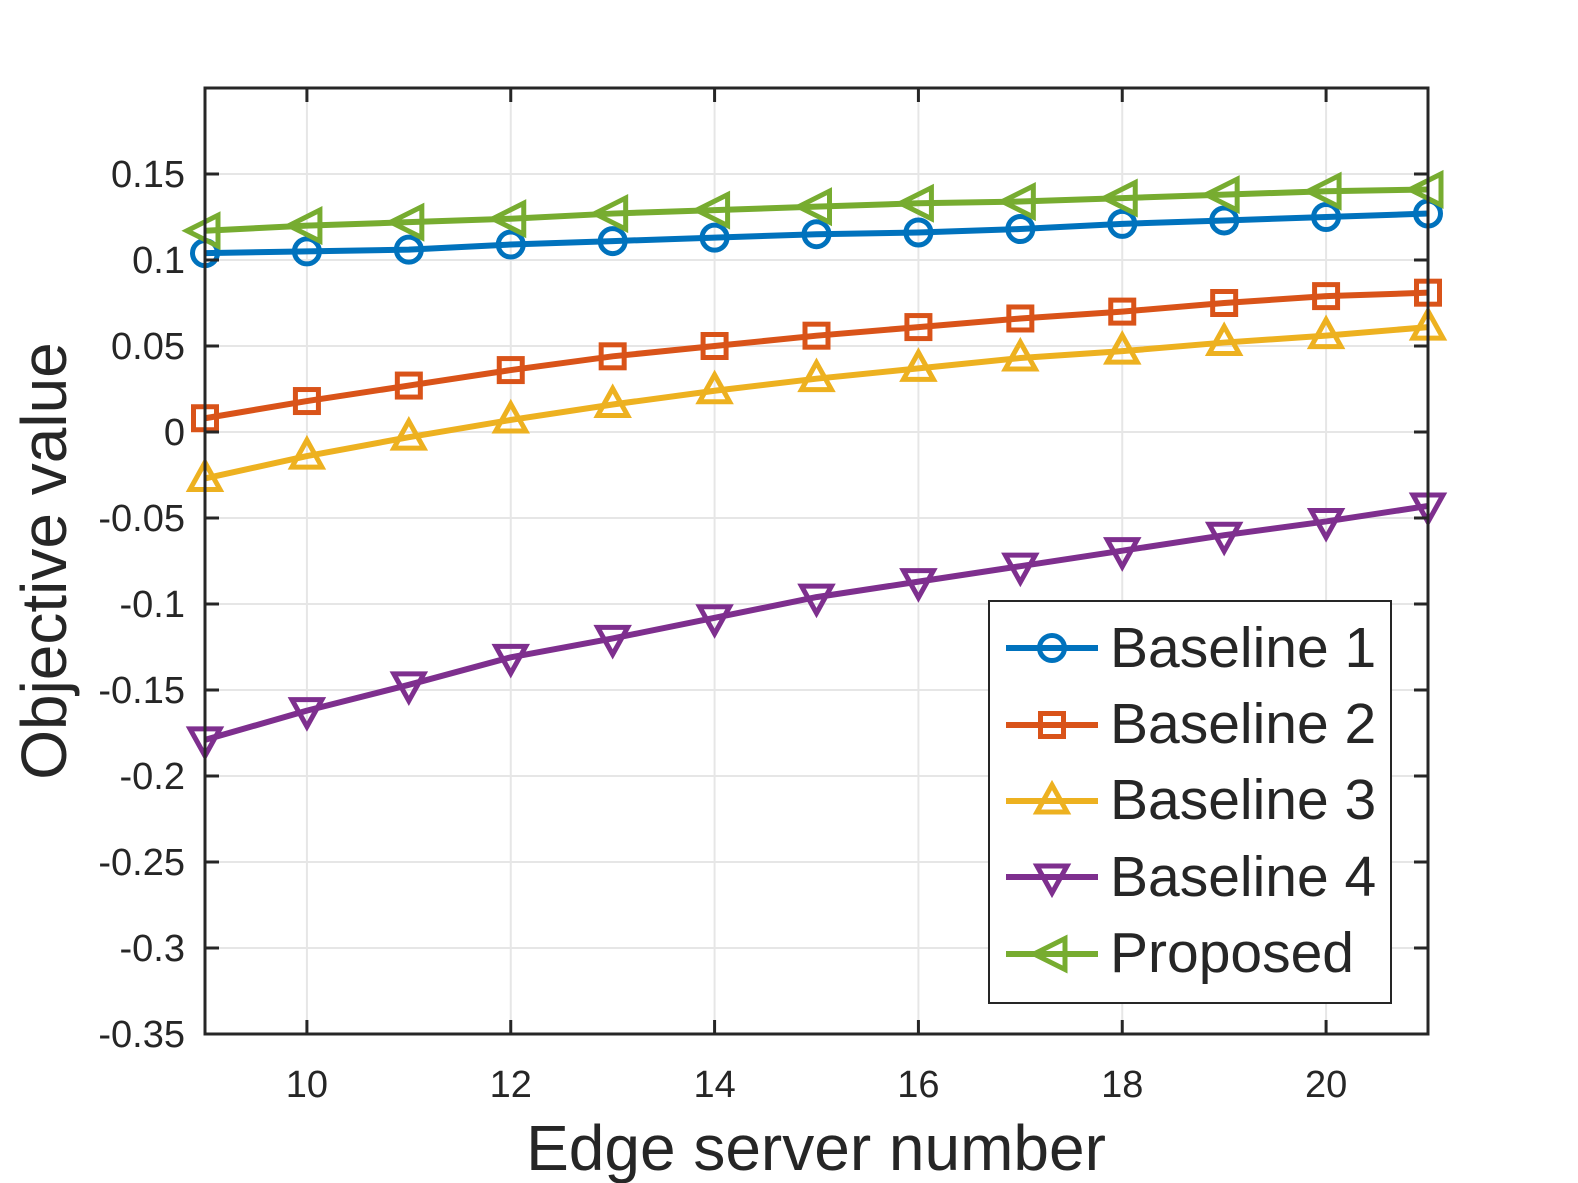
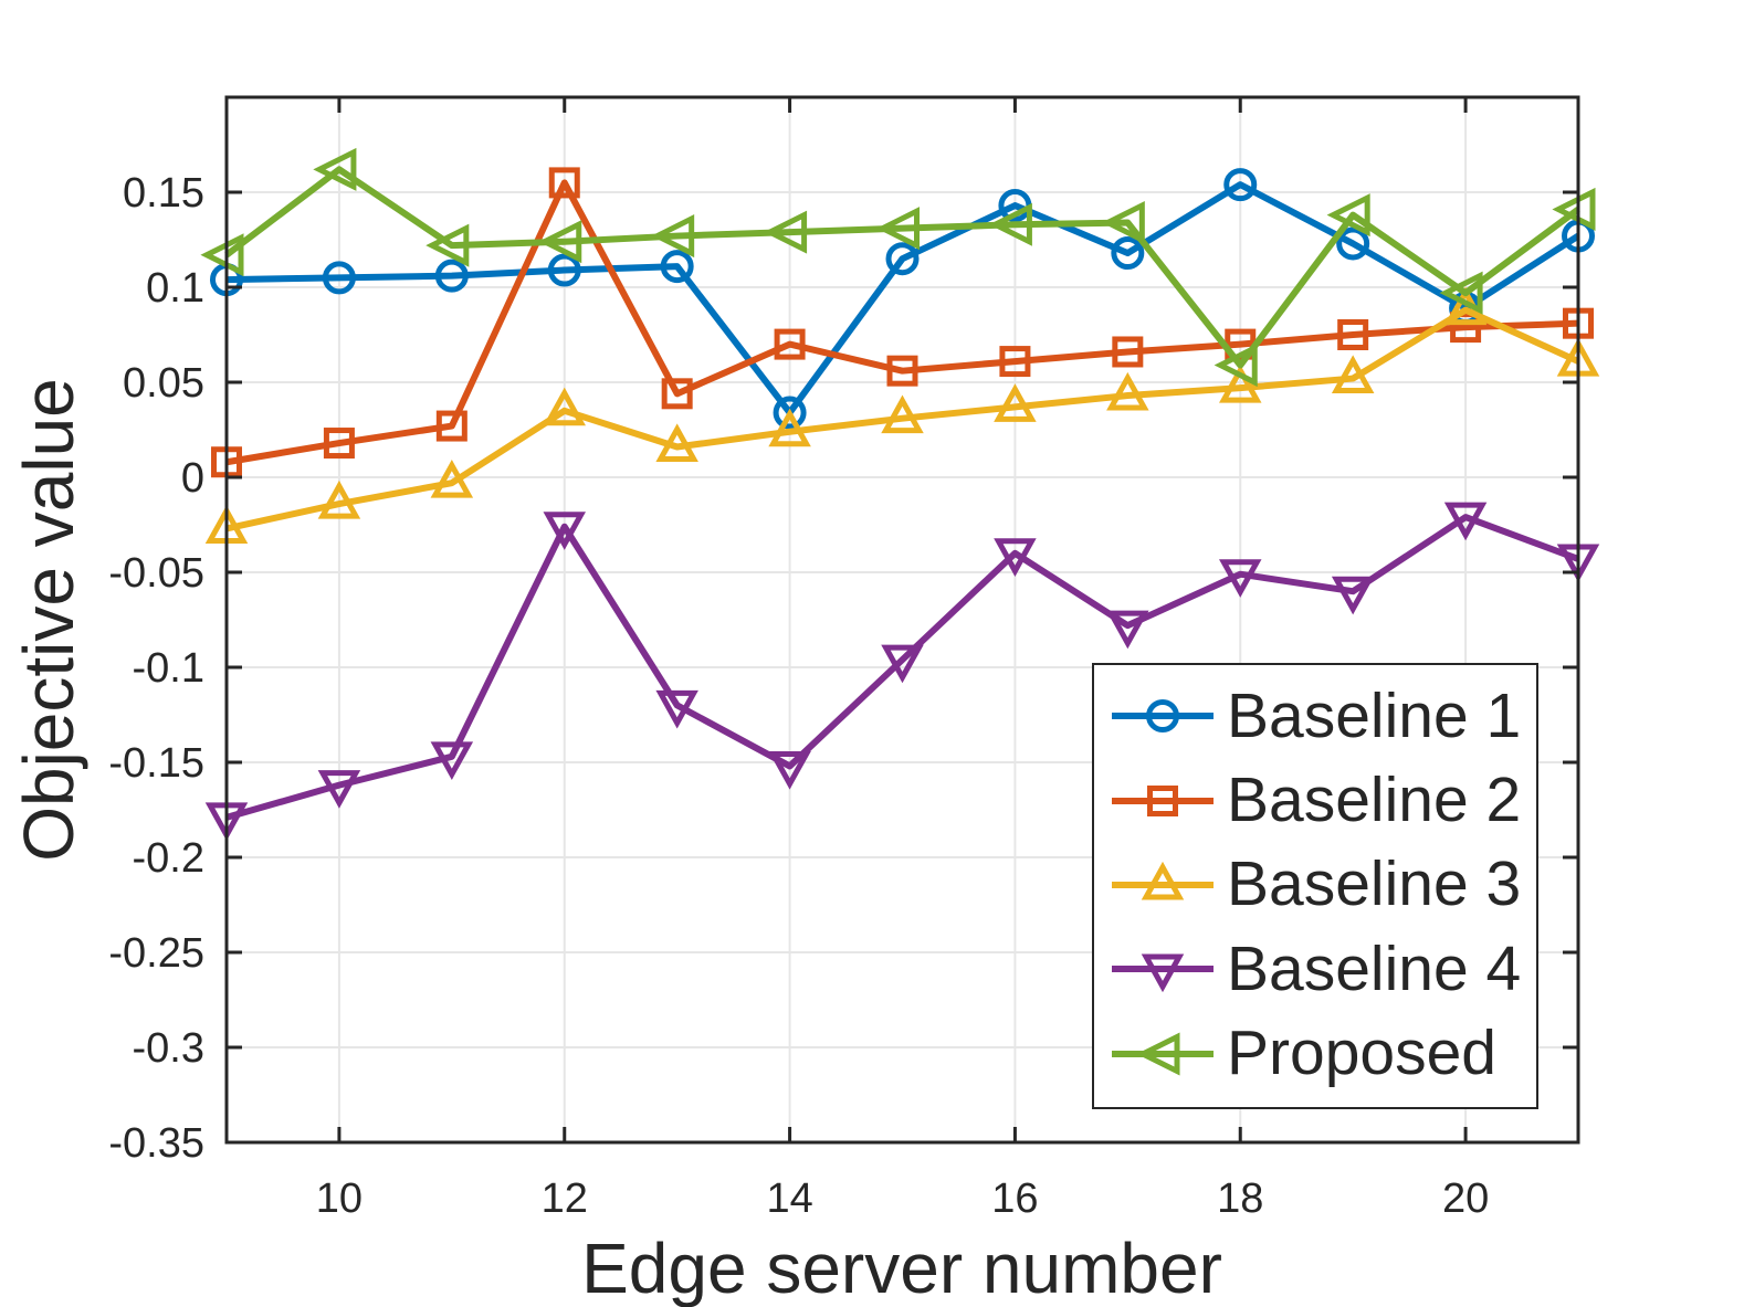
Proposed/10: 0.120 -> 0.162
Baseline 2/12: 0.036 -> 0.155
Baseline 3/12: 0.007 -> 0.035
Baseline 4/12: -0.131 -> -0.026
Baseline 1/14: 0.113 -> 0.034
Baseline 2/14: 0.050 -> 0.070
Baseline 4/14: -0.108 -> -0.152
Baseline 1/16: 0.116 -> 0.143
Baseline 4/16: -0.087 -> -0.040
Baseline 1/18: 0.121 -> 0.154
Baseline 4/18: -0.069 -> -0.051
Proposed/18: 0.136 -> 0.059
Baseline 1/20: 0.125 -> 0.089
Baseline 3/20: 0.056 -> 0.088
Baseline 4/20: -0.052 -> -0.021
Proposed/20: 0.140 -> 0.097
